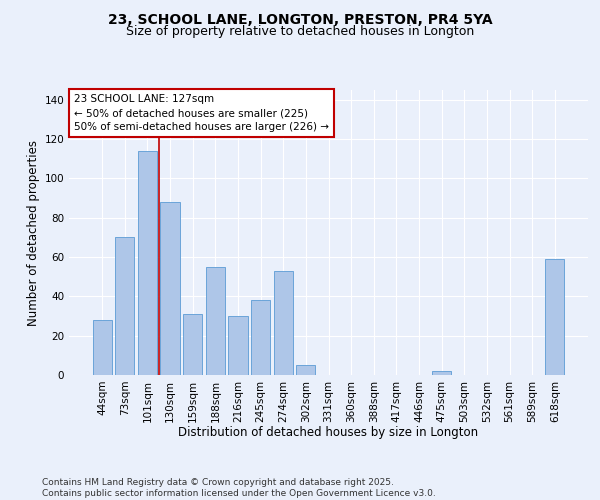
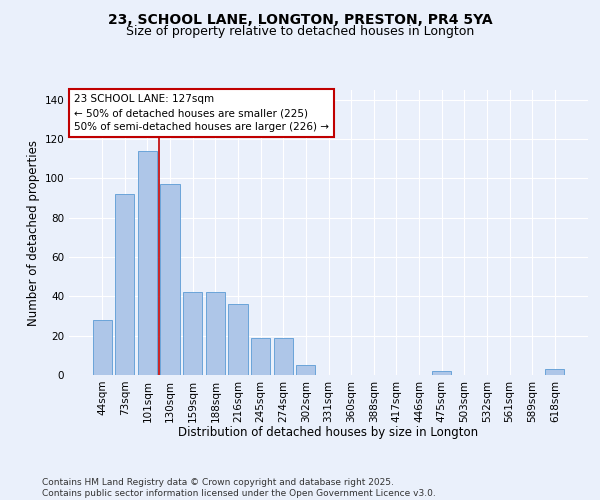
73sqm: 70 -> 92
130sqm: 88 -> 97
159sqm: 31 -> 42
188sqm: 55 -> 42
216sqm: 30 -> 36
245sqm: 38 -> 19
274sqm: 53 -> 19
618sqm: 59 -> 3
